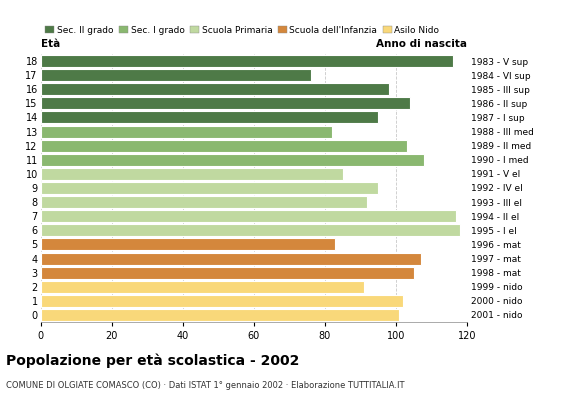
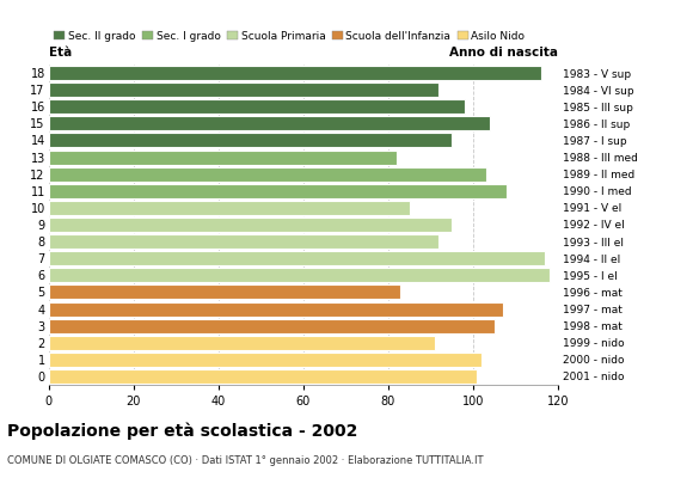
17: 76 -> 92
